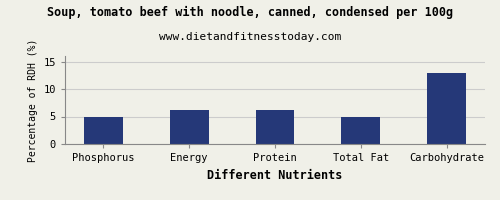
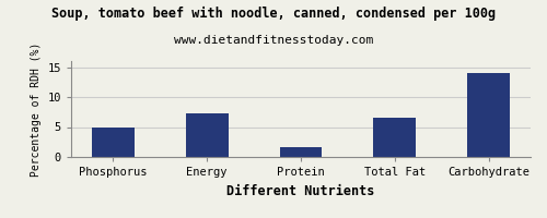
Energy: 6.2 -> 7.2
Protein: 6.2 -> 1.6
Total Fat: 5.0 -> 6.6
Carbohydrate: 13.0 -> 14.0
